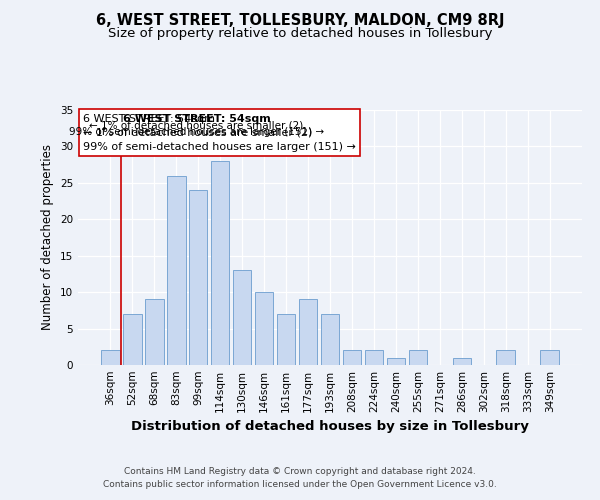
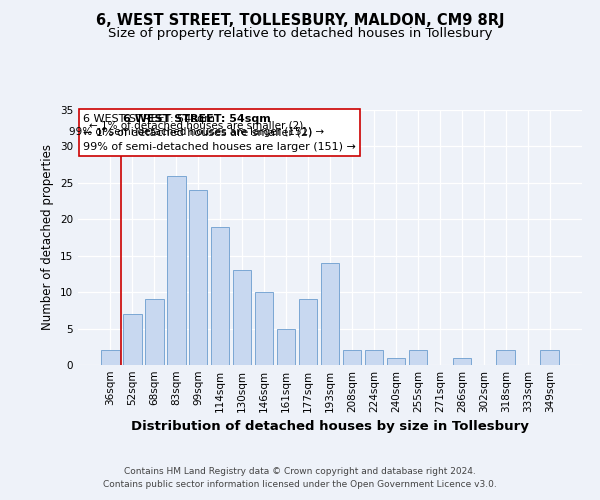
114sqm: 28 -> 19
161sqm: 7 -> 5
193sqm: 7 -> 14
